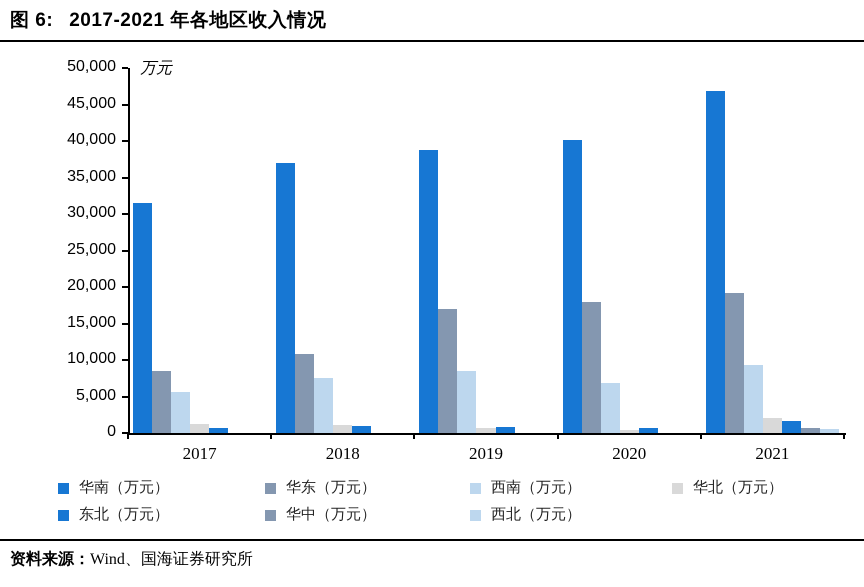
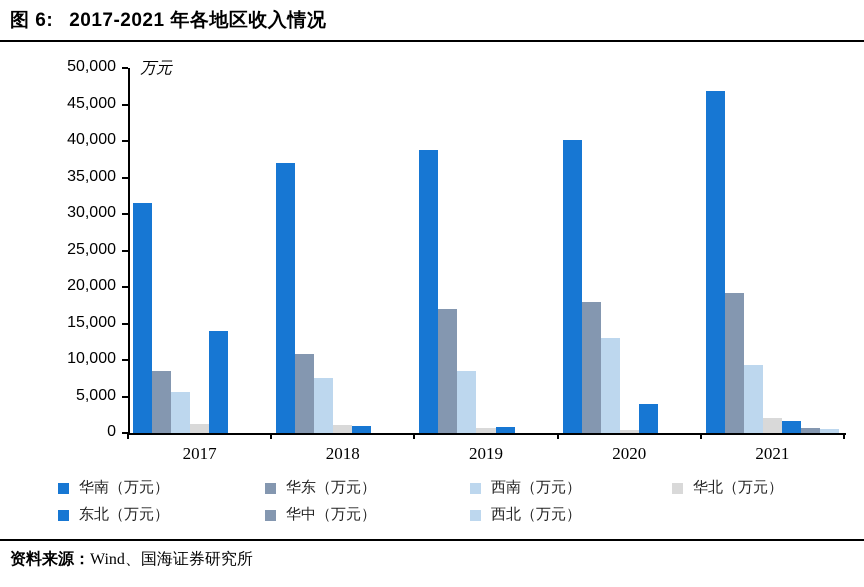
东北（万元）/2017: 1000 -> 14000
西南（万元）/2020: 7000 -> 13000
东北（万元）/2020: 1000 -> 4000
